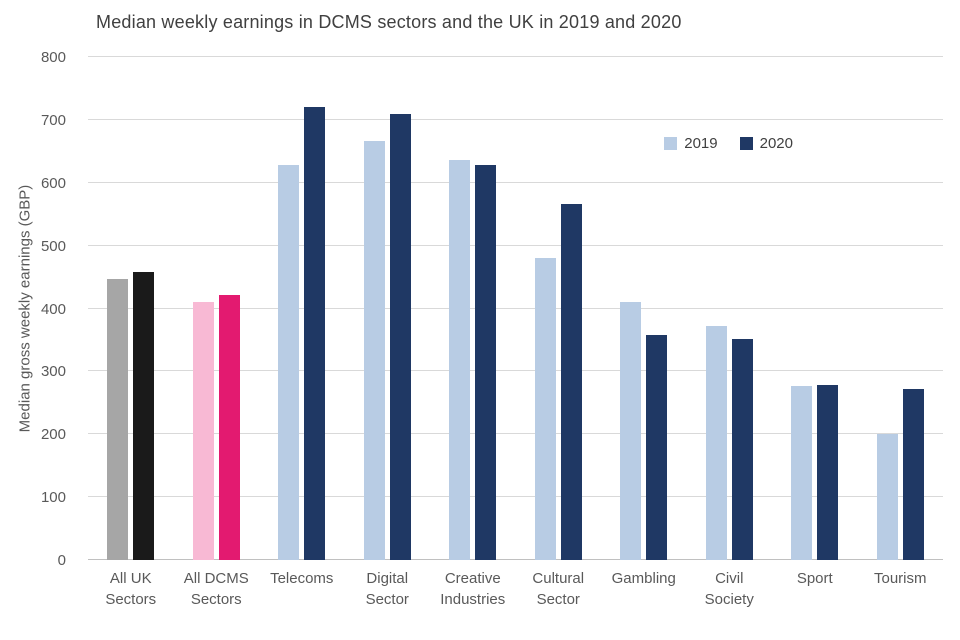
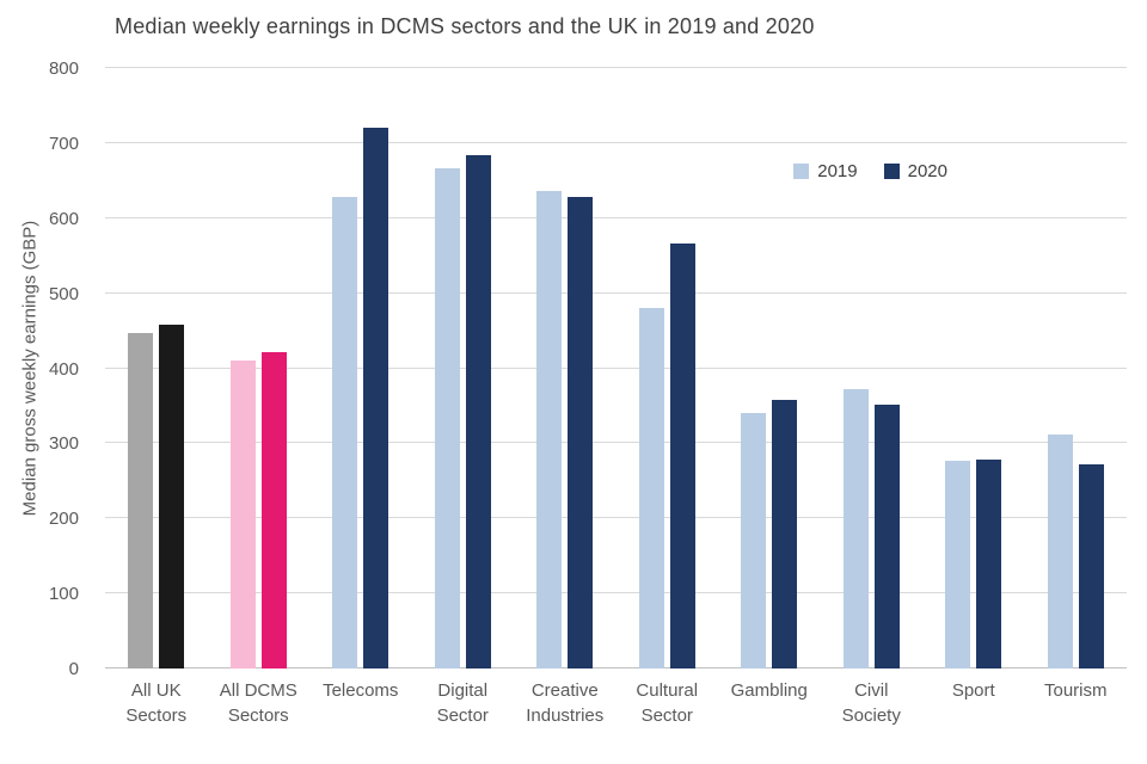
2020/Digital Sector: 710 -> 680
2019/Gambling: 410 -> 340
2019/Tourism: 200 -> 310
